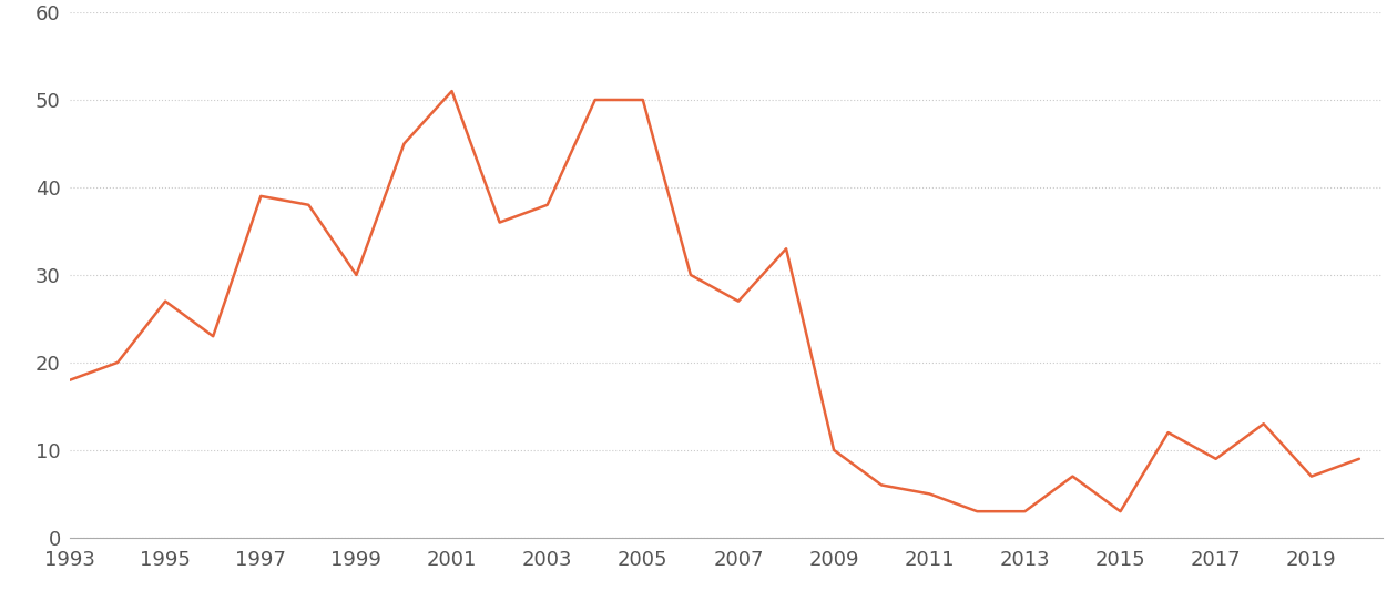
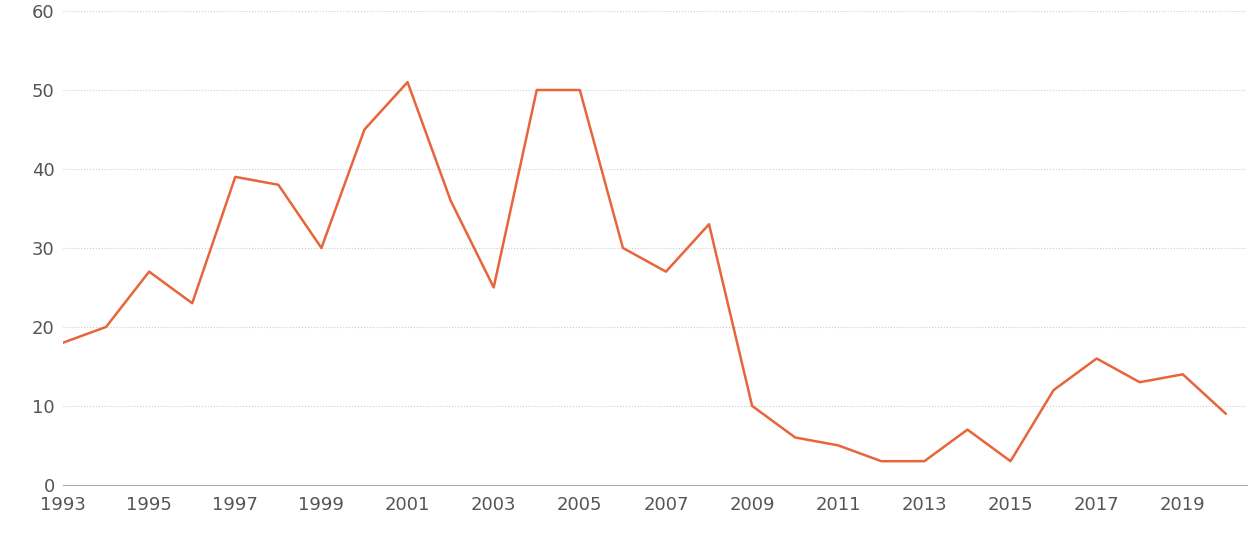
2003: 38 -> 25
2017: 9 -> 16
2019: 7 -> 14
